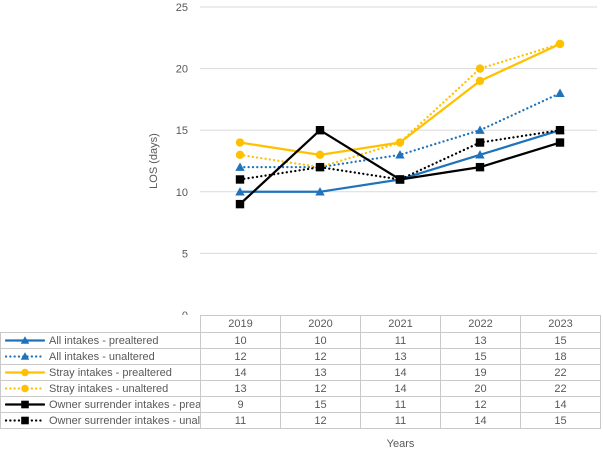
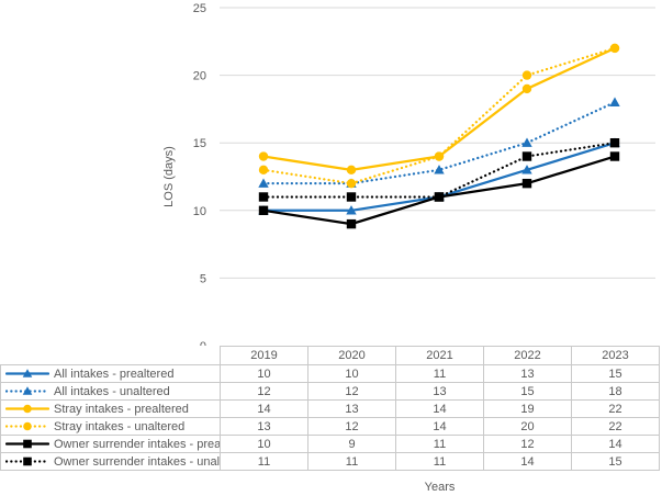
Owner surrender intakes - prealtered/2019: 9 -> 10
Owner surrender intakes - prealtered/2020: 15 -> 9
Owner surrender intakes - unaltered/2020: 12 -> 11
